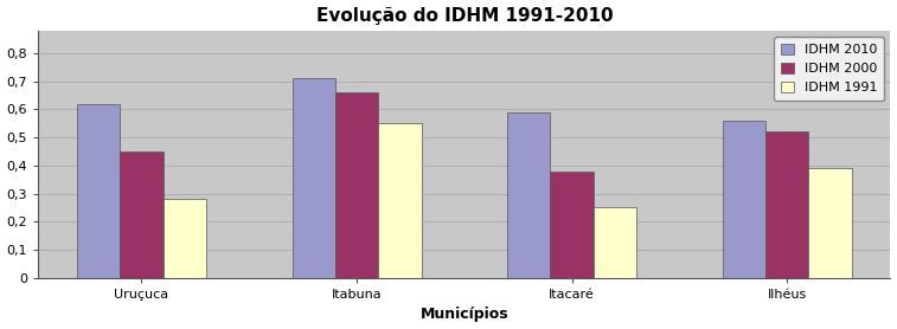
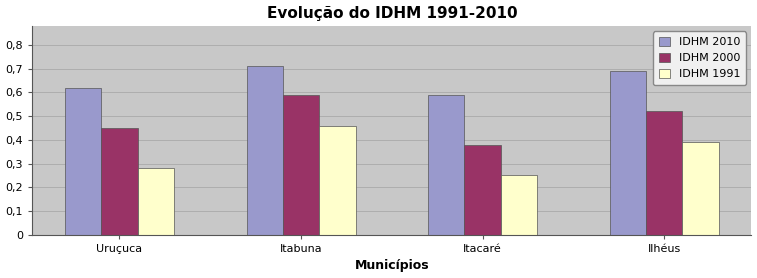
IDHM 2000/Itabuna: 0,66 -> 0,59
IDHM 1991/Itabuna: 0,55 -> 0,46
IDHM 2010/Ilhéus: 0,56 -> 0,69
